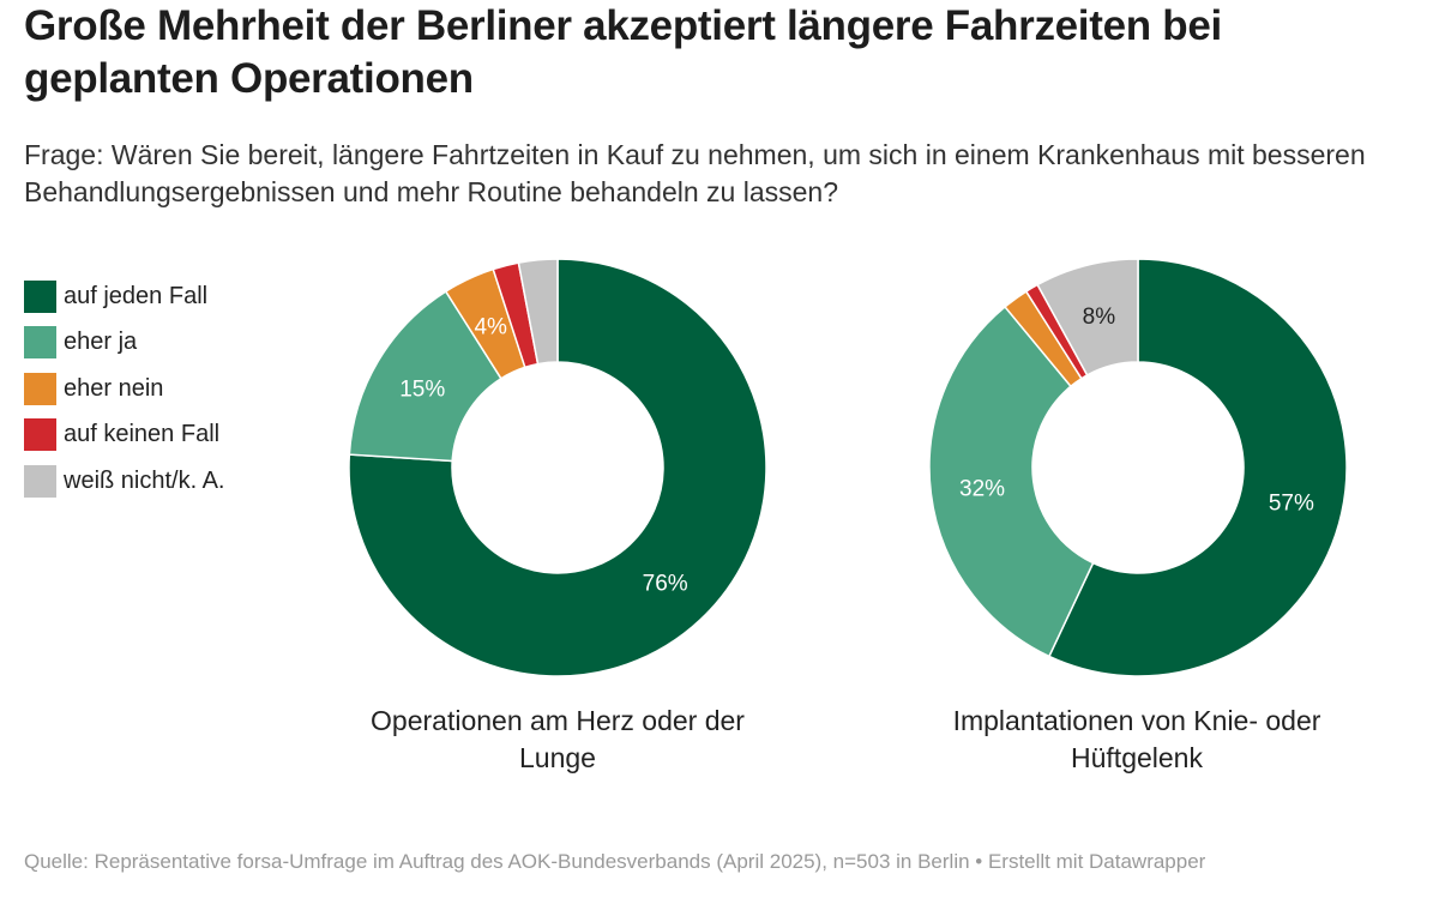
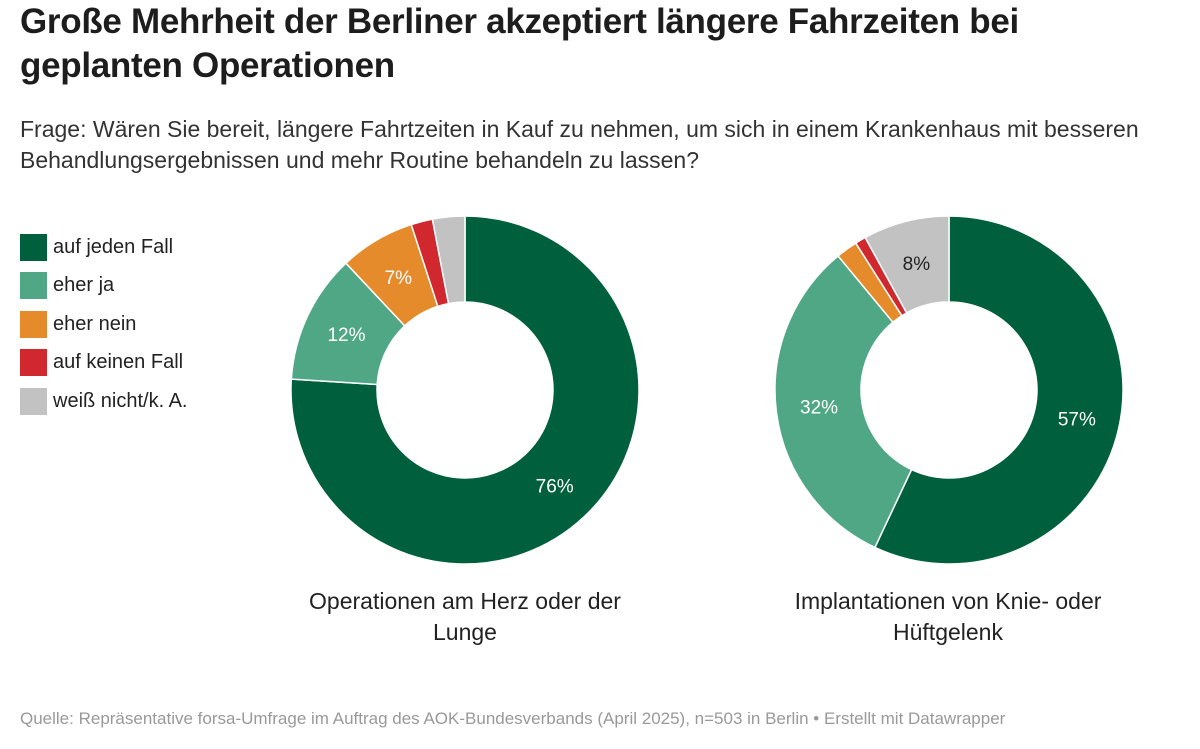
Operationen am Herz oder der Lunge/eher ja: 15% -> 12%
Operationen am Herz oder der Lunge/eher nein: 4% -> 7%
